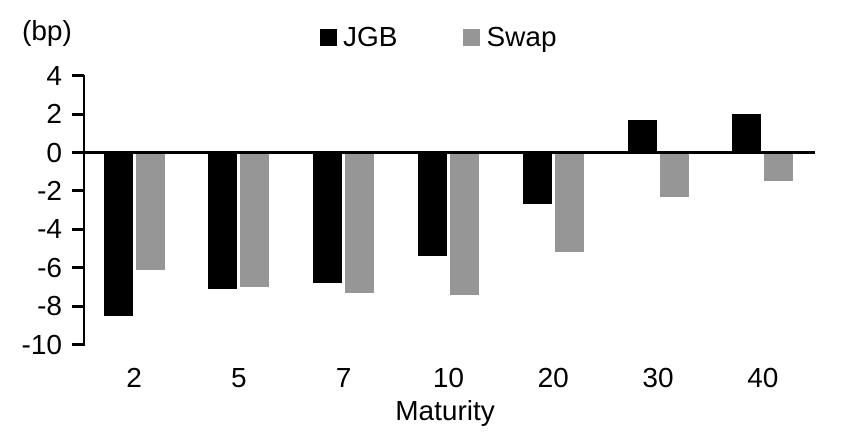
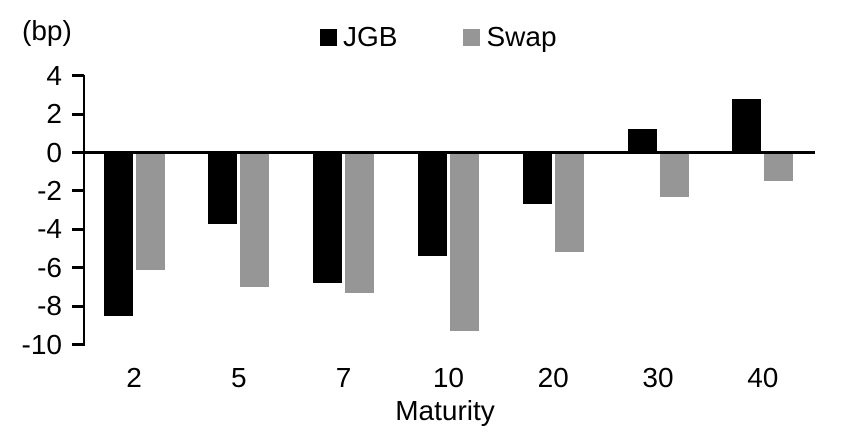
JGB/5: -7.1 -> -3.7
Swap/10: -7.4 -> -9.3
JGB/30: 1.7 -> 1.2
JGB/40: 2.0 -> 2.8
